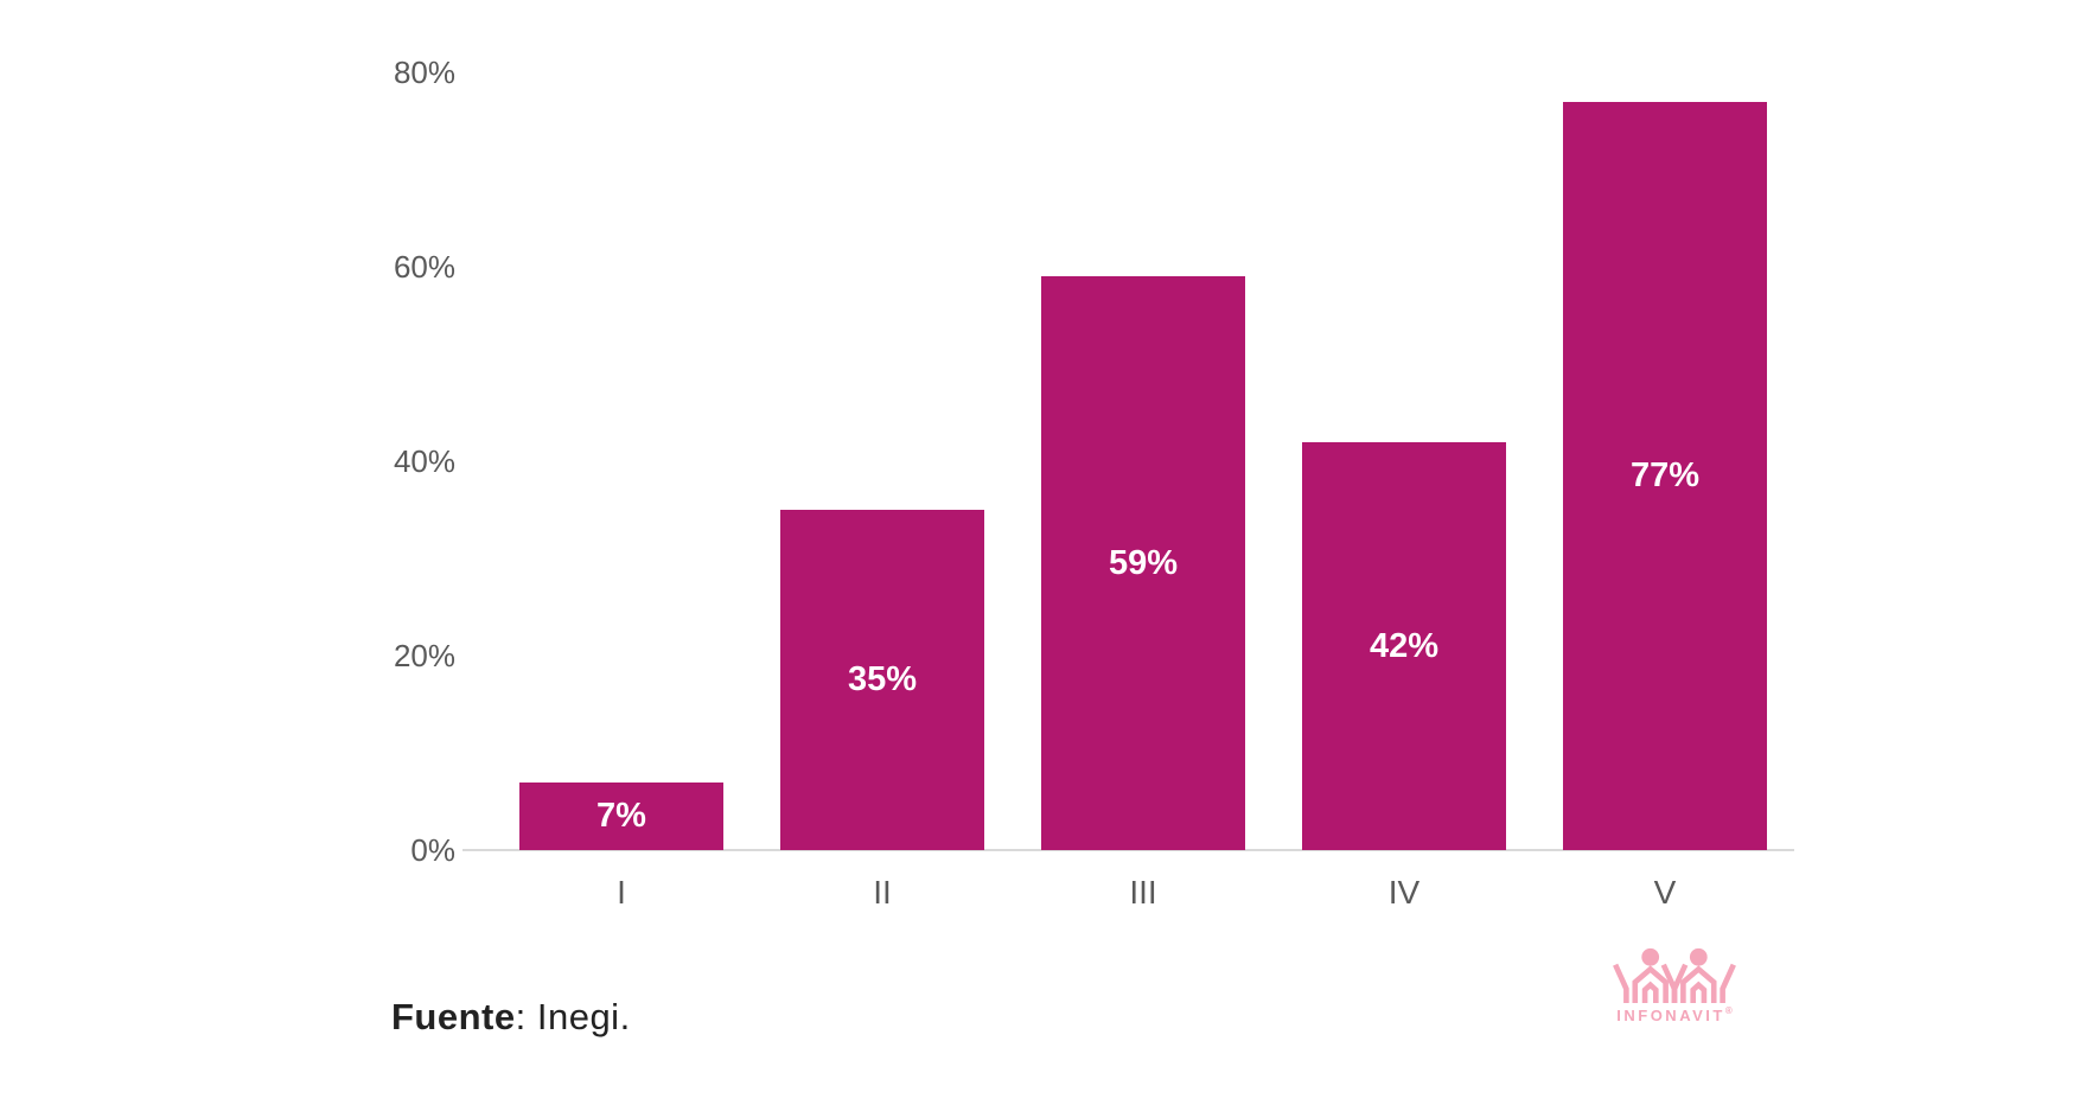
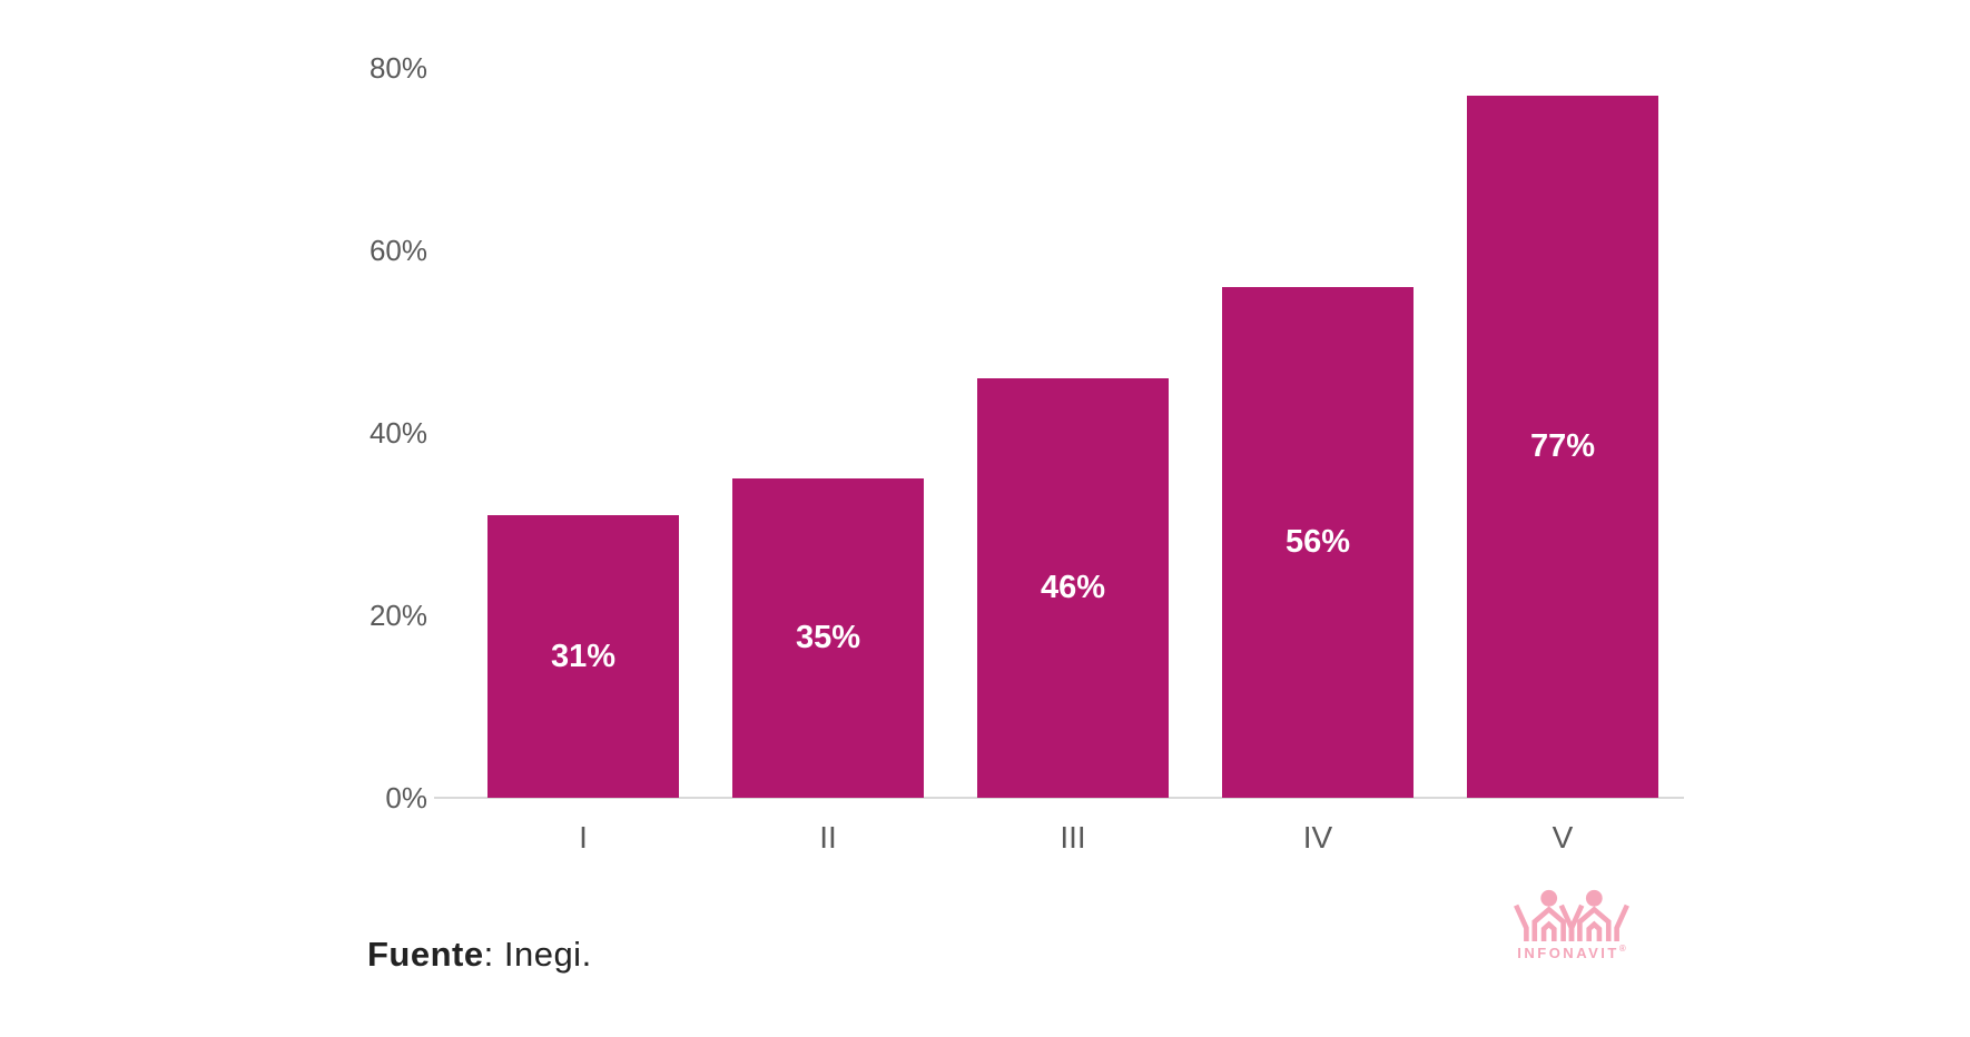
I: 7% -> 31%
III: 59% -> 46%
IV: 42% -> 56%
